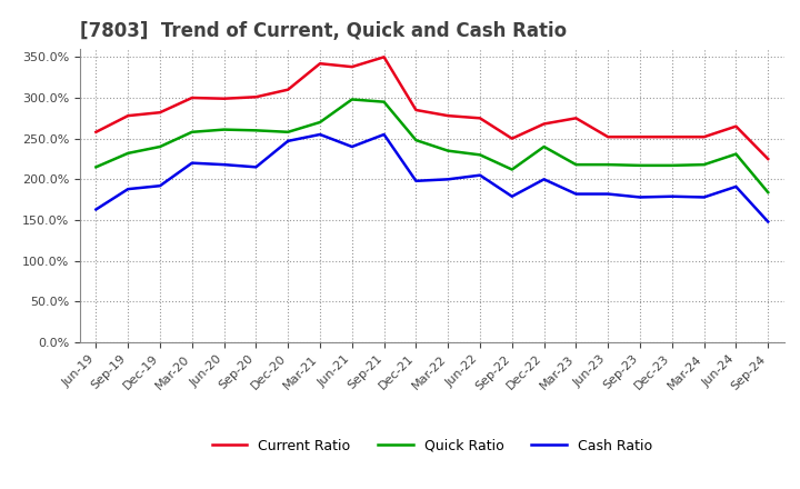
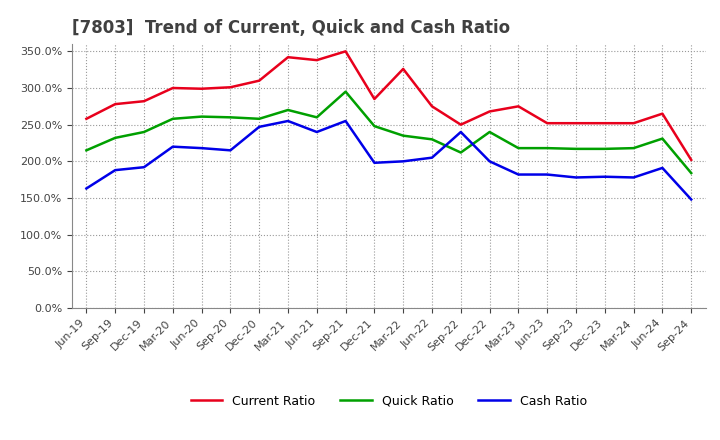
Quick Ratio/Jun-21: 298% -> 260%
Current Ratio/Mar-22: 278% -> 326%
Cash Ratio/Sep-22: 179% -> 240%
Current Ratio/Sep-24: 225% -> 202%
